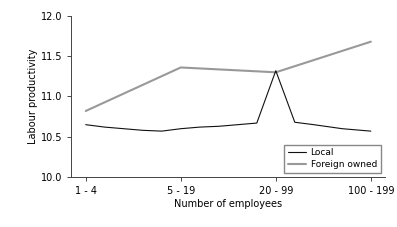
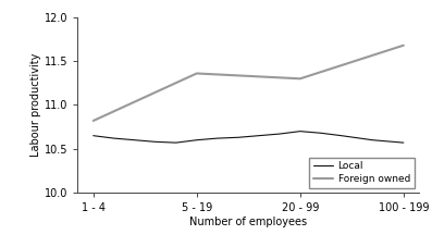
Local/20 - 99: 11.32 -> 10.70
